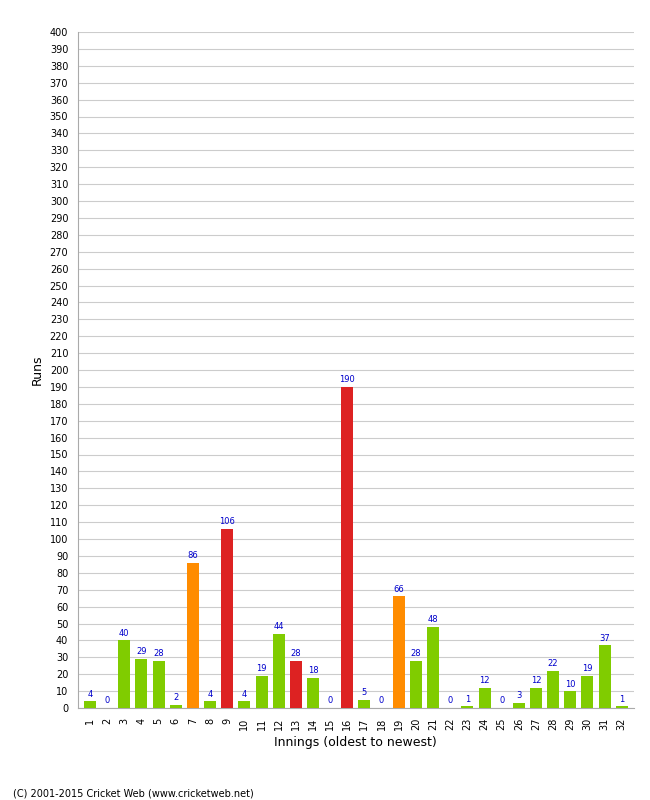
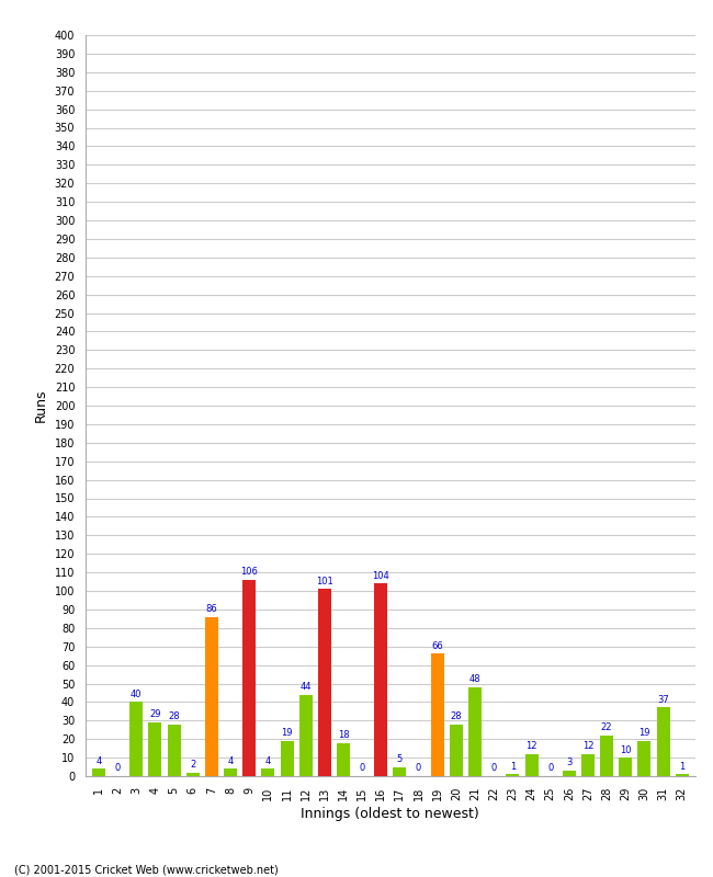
13: 28 -> 101
16: 190 -> 104
